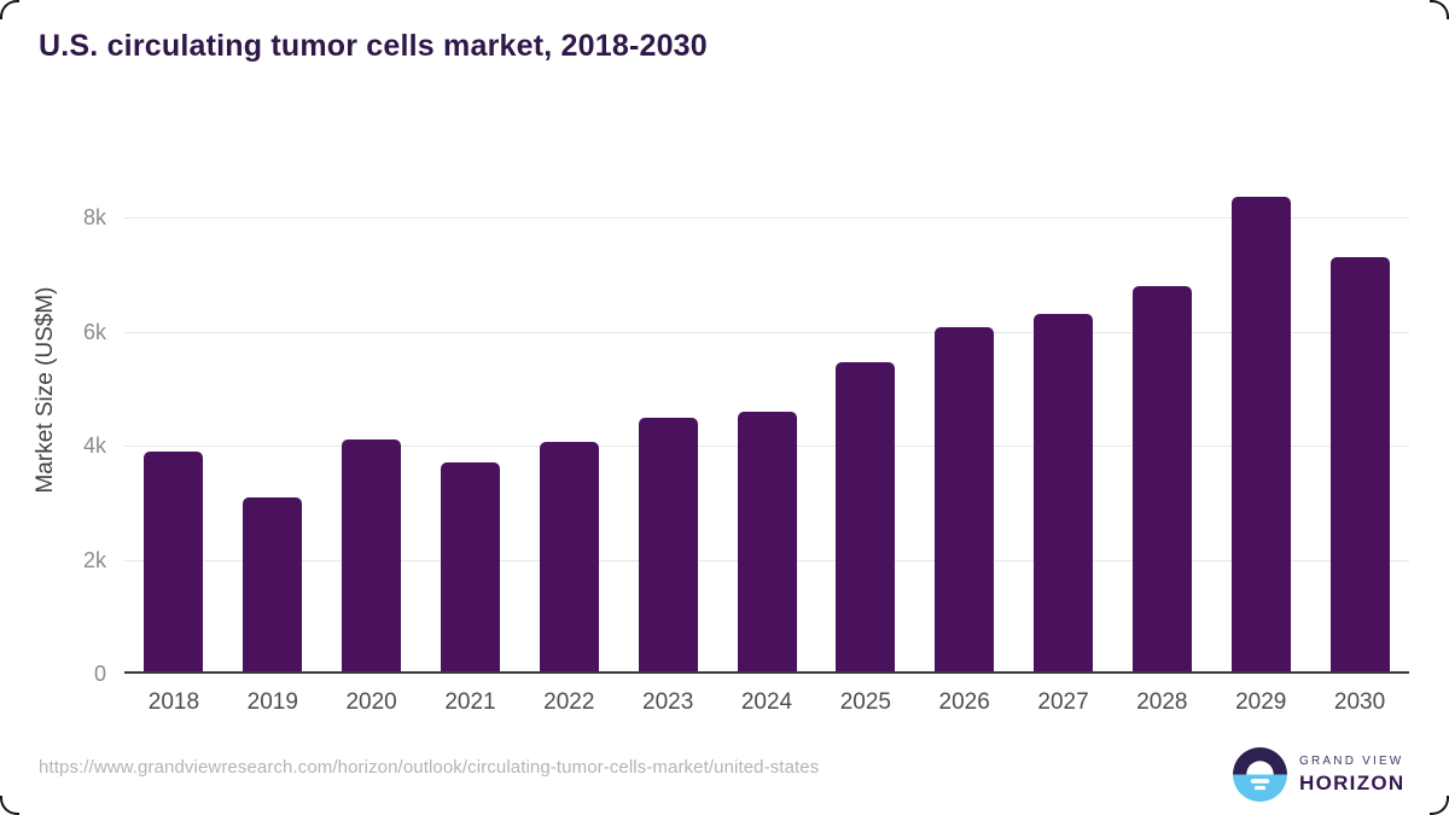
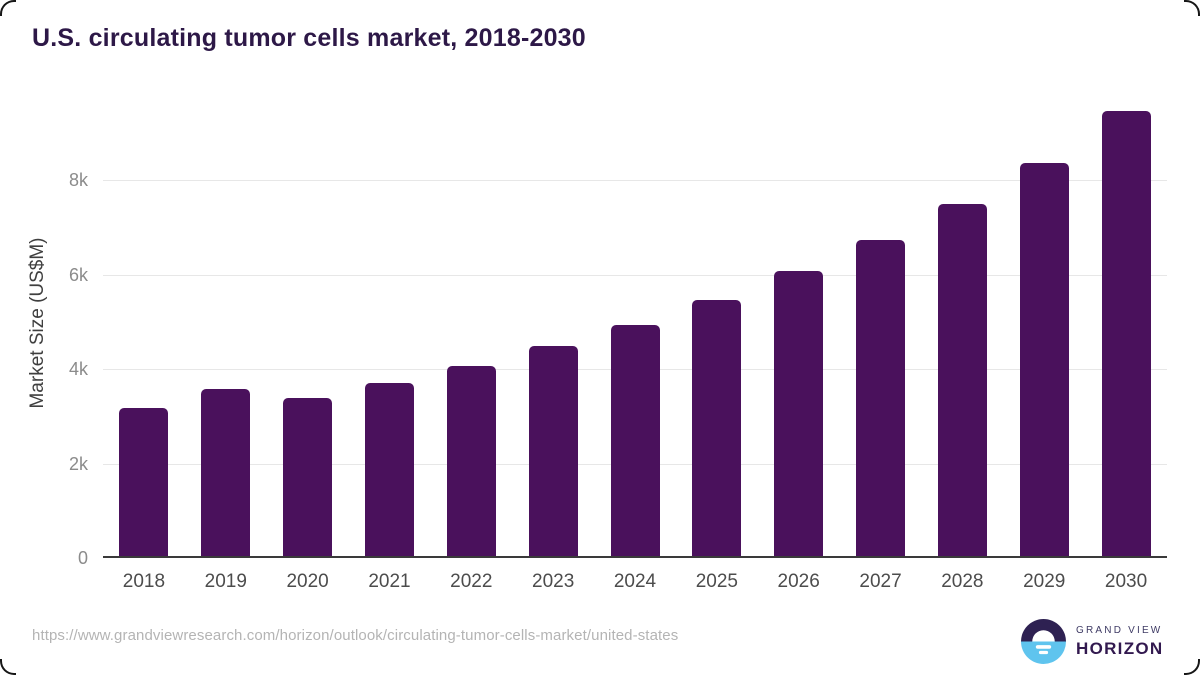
2018: 3.9k -> 3.2k
2019: 3.1k -> 3.6k
2020: 4.1k -> 3.4k
2024: 4.6k -> 4.9k
2027: 6.3k -> 6.7k
2028: 6.8k -> 7.5k
2030: 7.3k -> 9.5k
